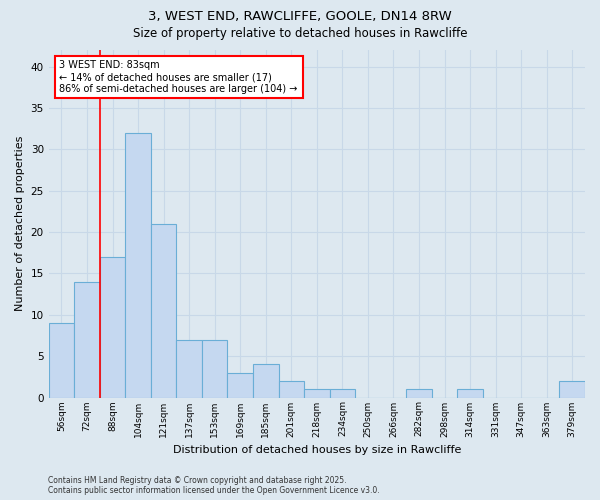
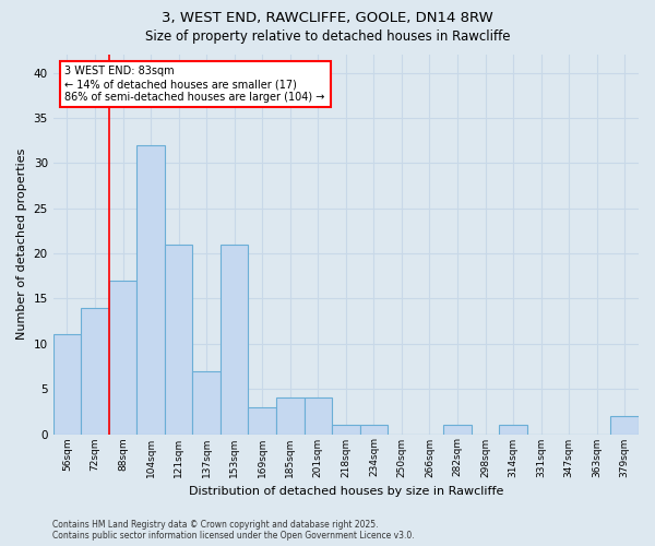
56sqm: 9 -> 11
153sqm: 7 -> 21
201sqm: 2 -> 4
